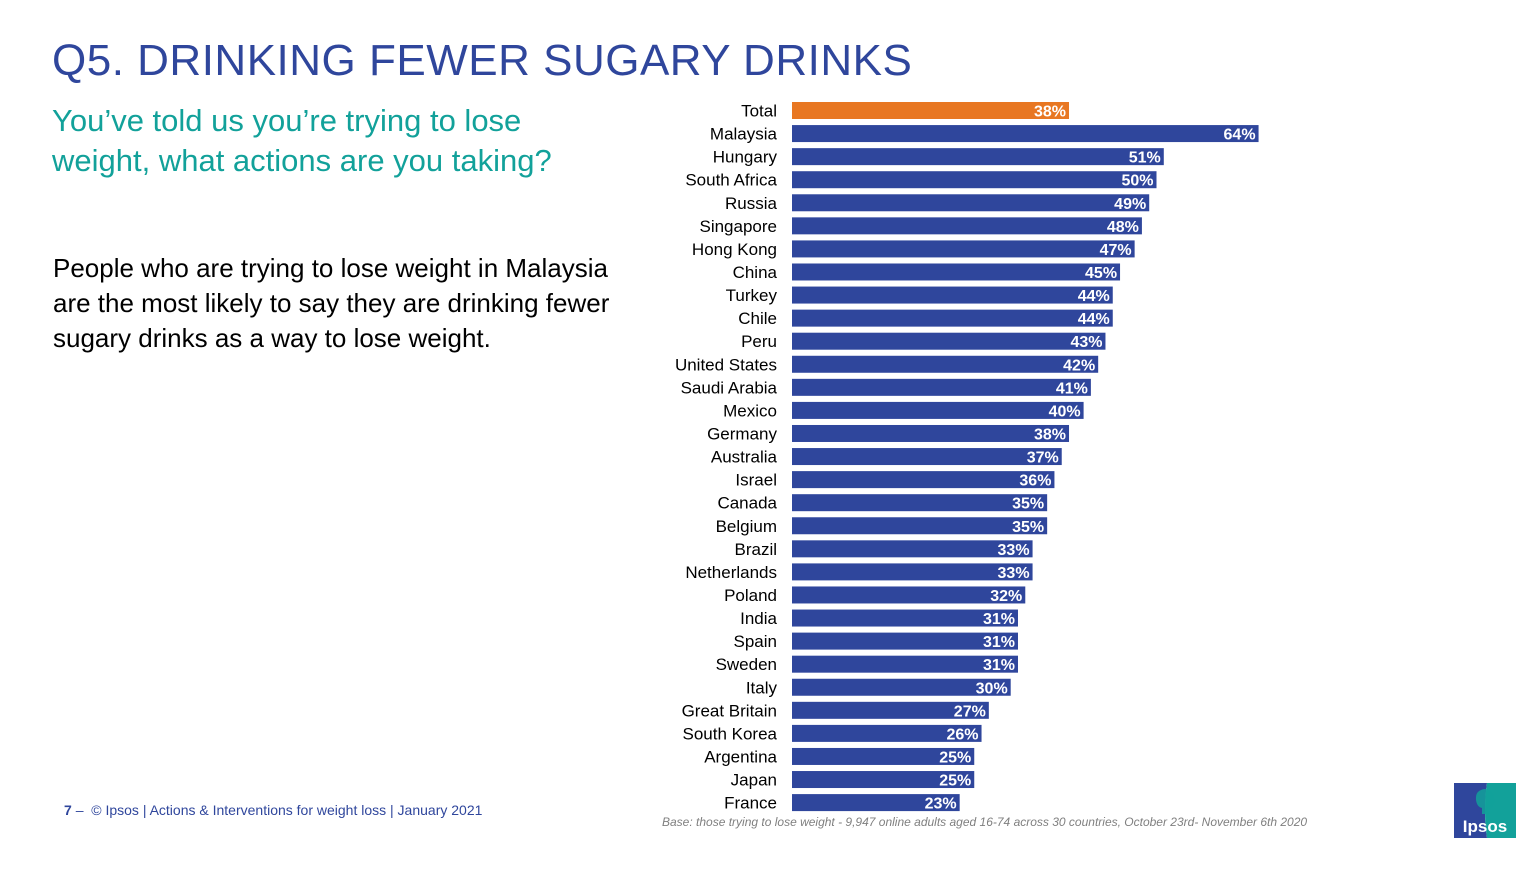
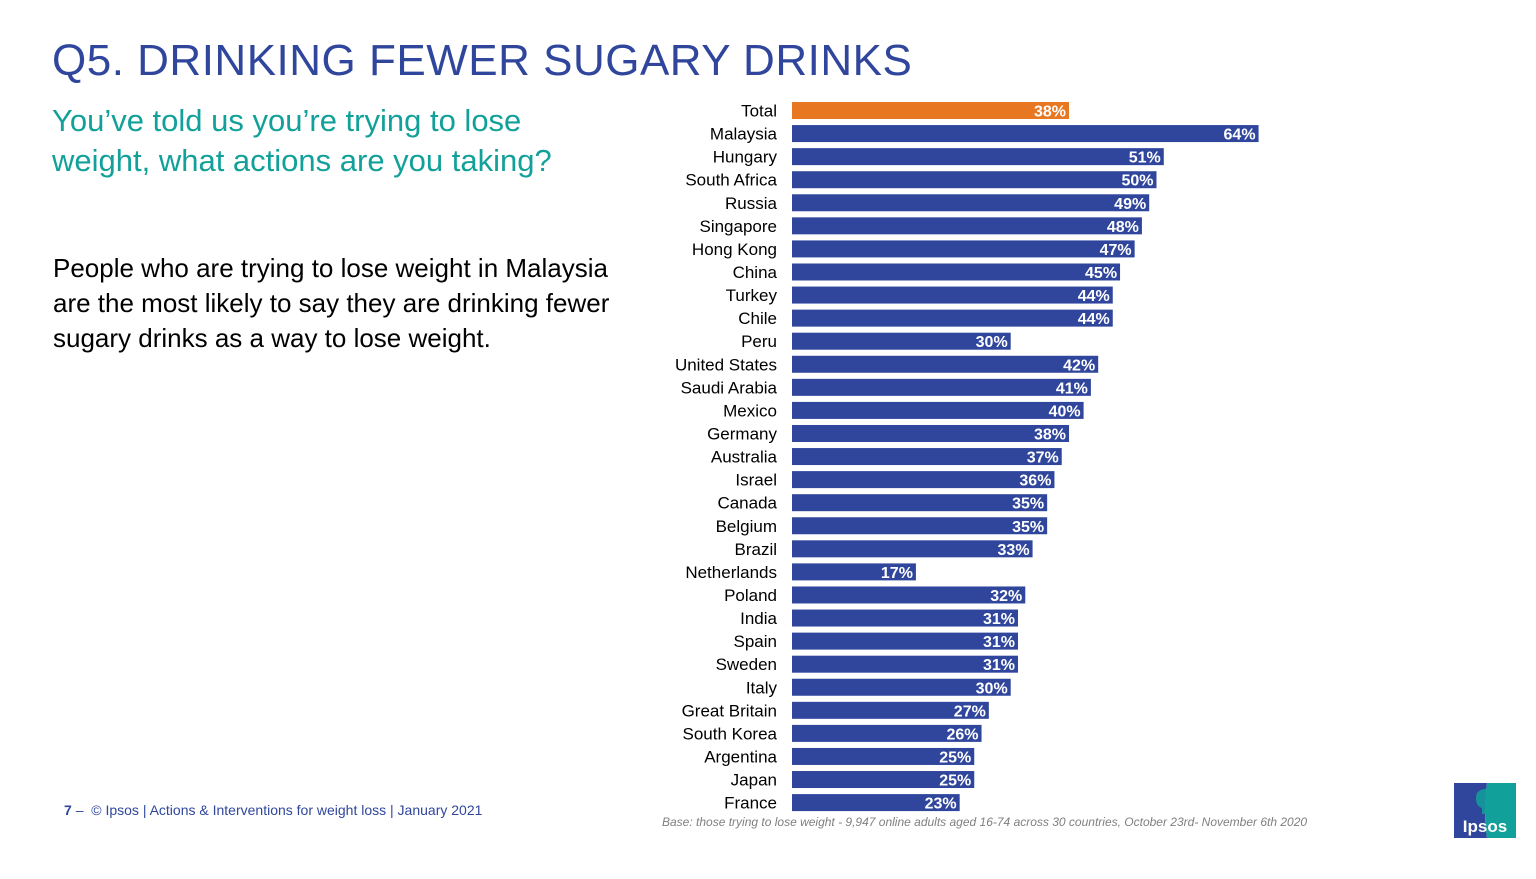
Peru: 43% -> 30%
Netherlands: 33% -> 17%
